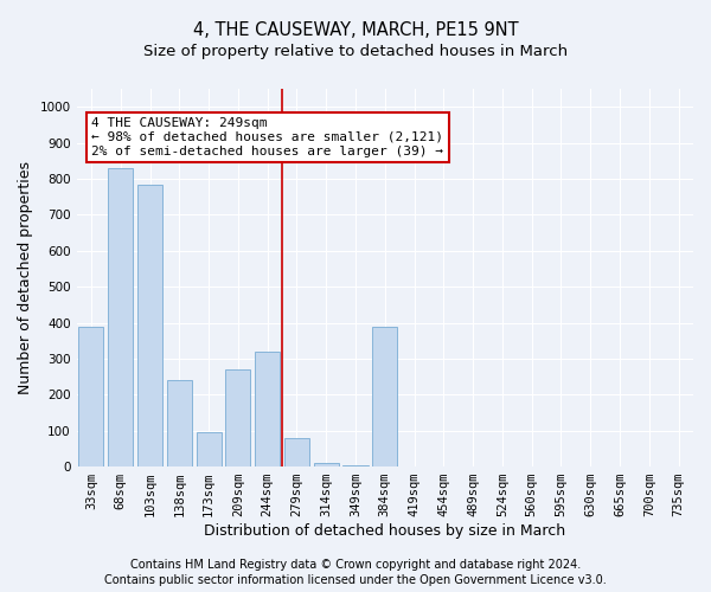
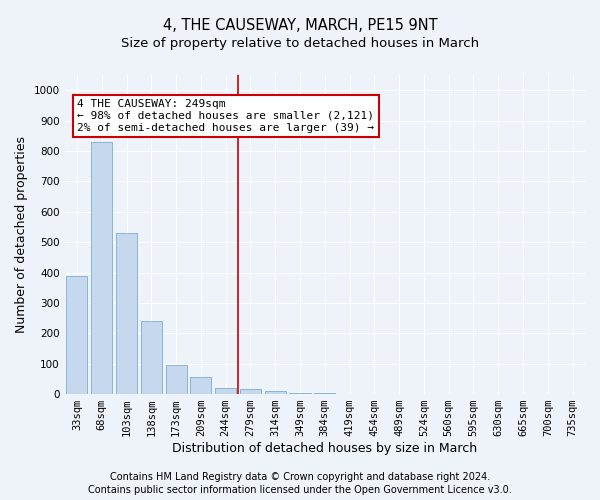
103sqm: 785 -> 530
209sqm: 270 -> 55
244sqm: 320 -> 20
279sqm: 80 -> 16
384sqm: 390 -> 3
